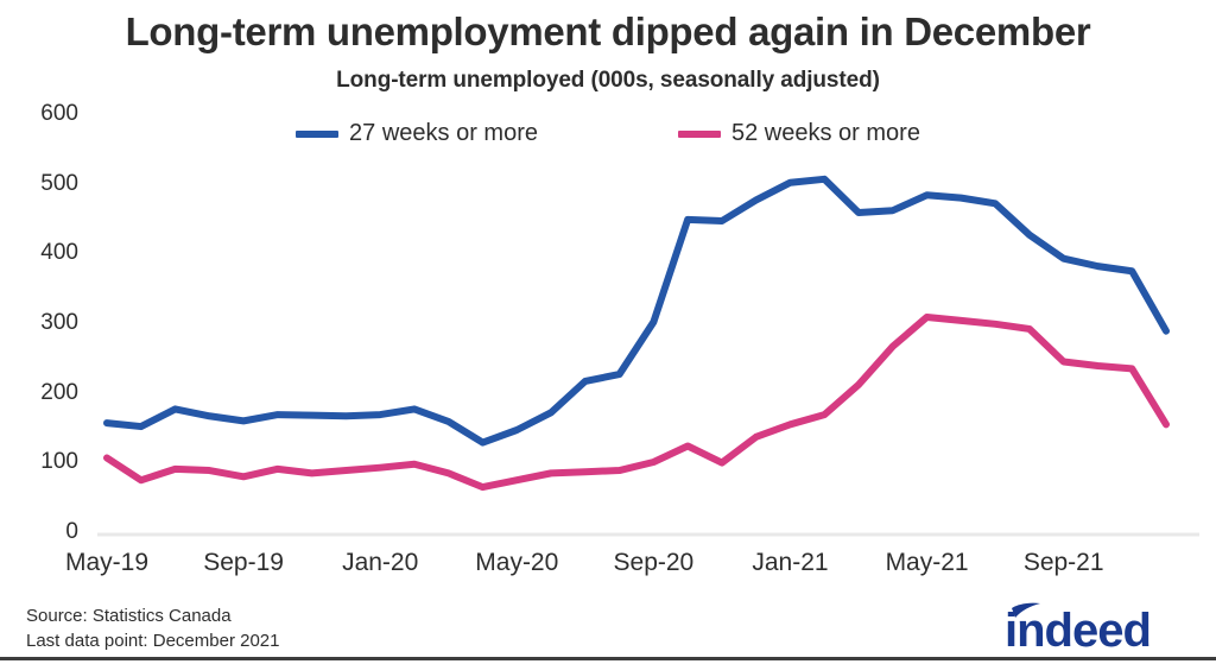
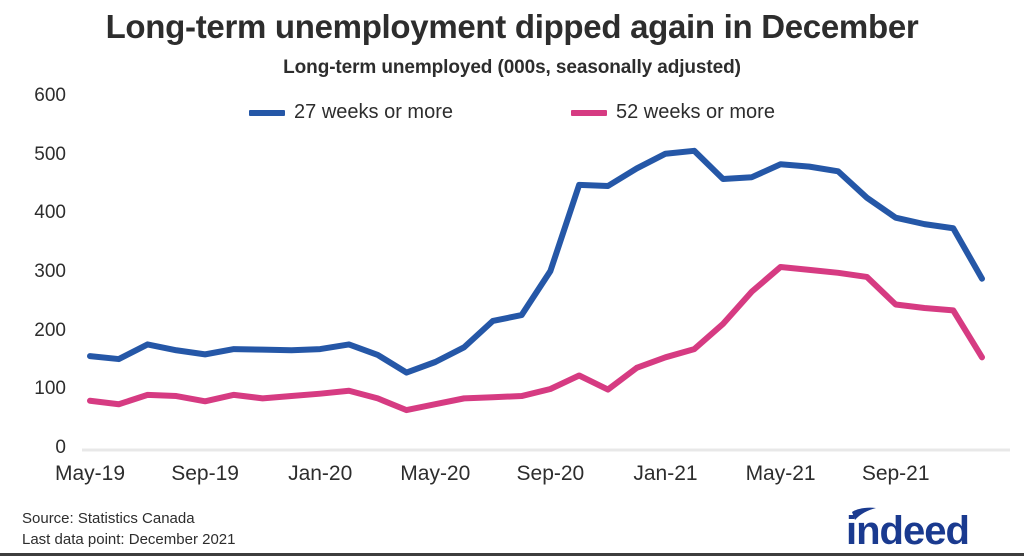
52 weeks or more/May-19: 110 -> 80
